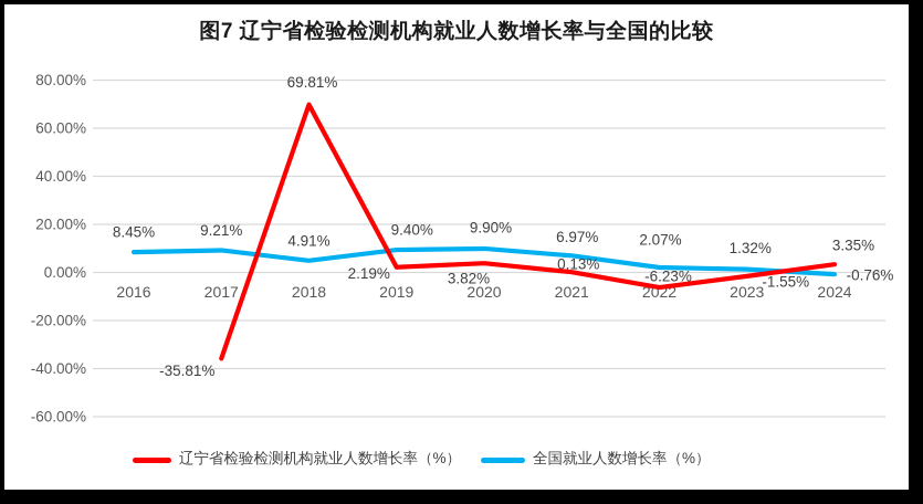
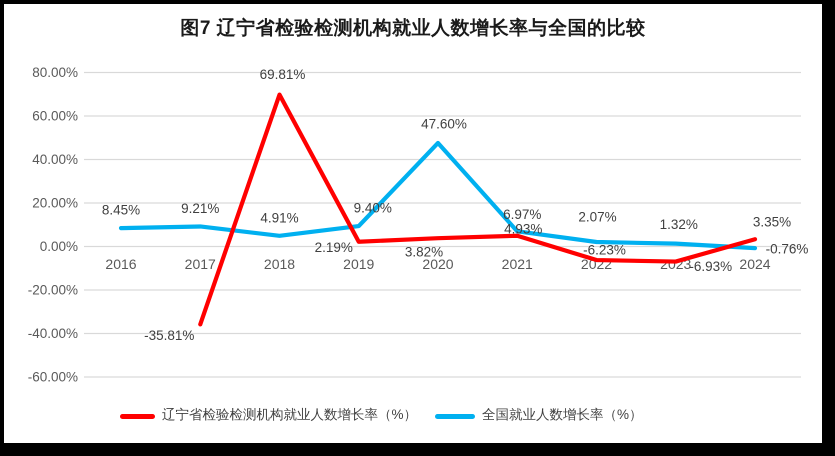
全国就业人数增长率（%）/2020: 9.90% -> 47.60%
辽宁省检验检测机构就业人数增长率（%）/2021: 0.13% -> 4.93%
辽宁省检验检测机构就业人数增长率（%）/2023: -1.55% -> -6.93%
